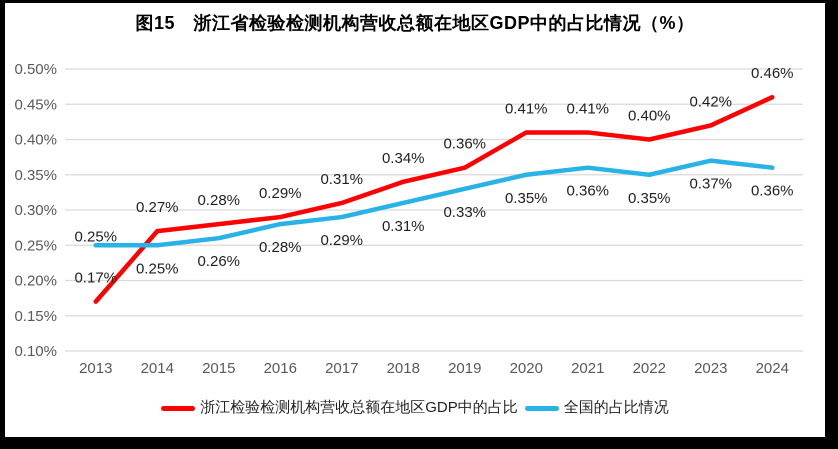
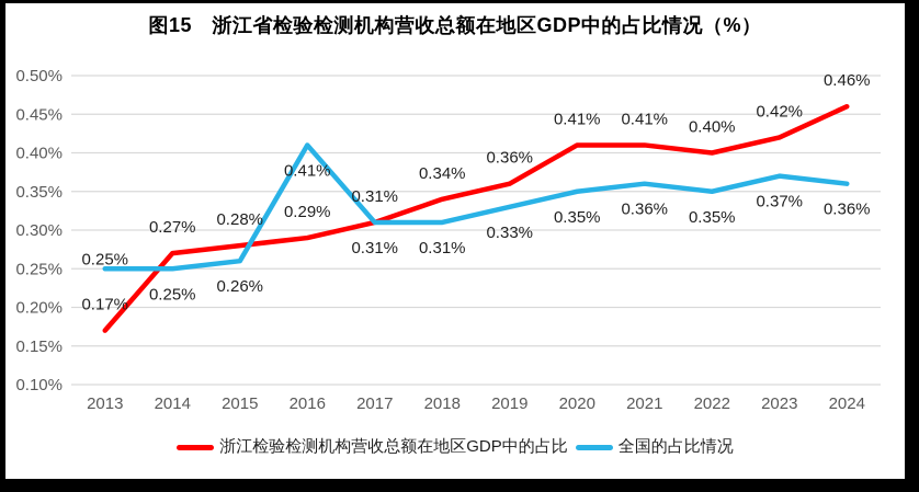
全国的占比情况/2016: 0.28% -> 0.41%
全国的占比情况/2017: 0.29% -> 0.31%
